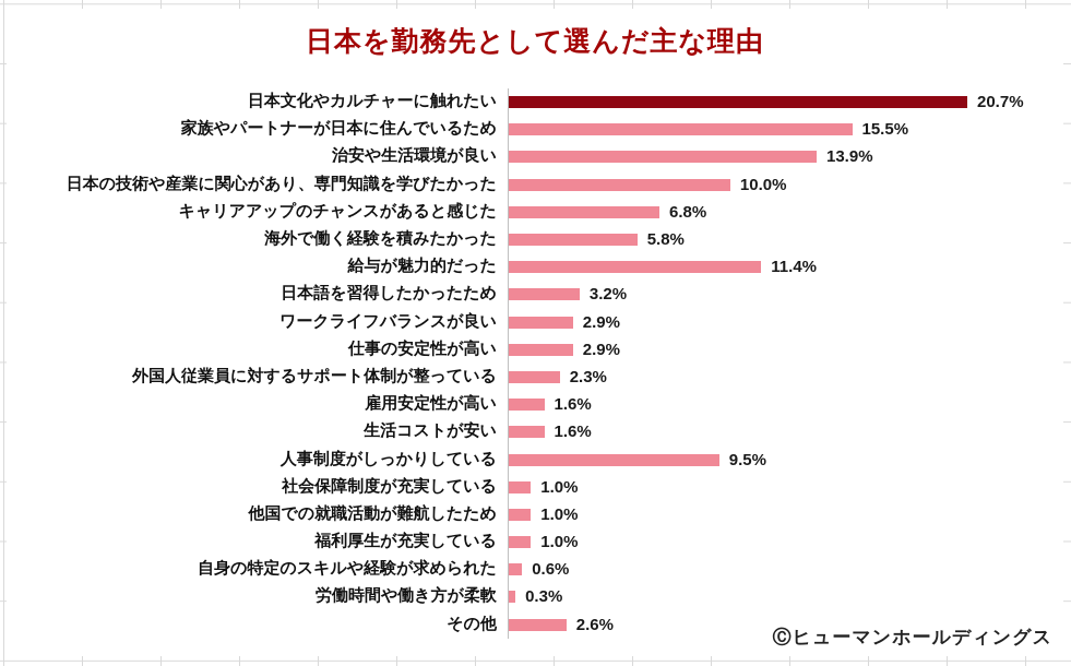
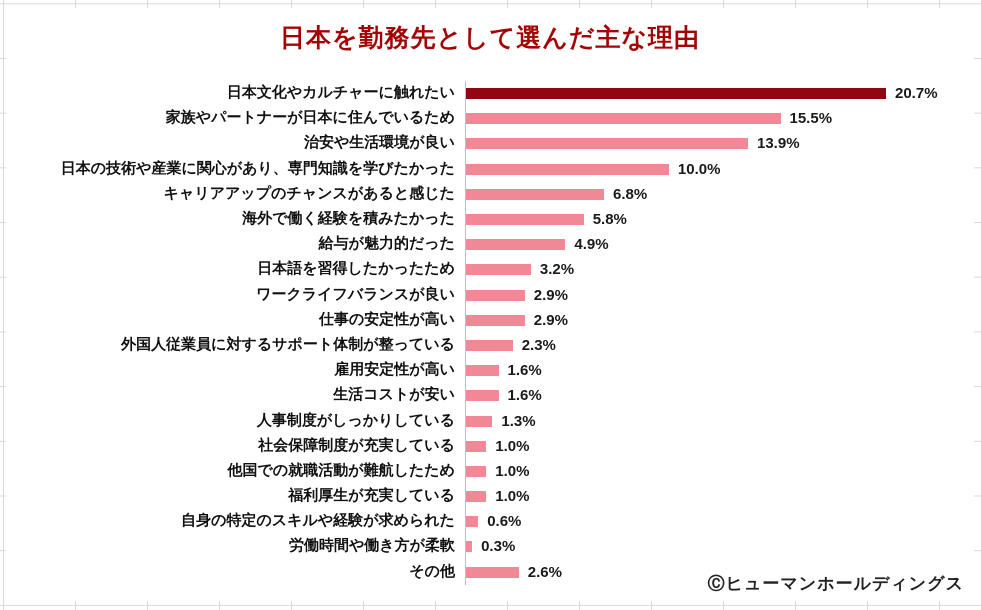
給与が魅力的だった: 11.4% -> 4.9%
人事制度がしっかりしている: 9.5% -> 1.3%
